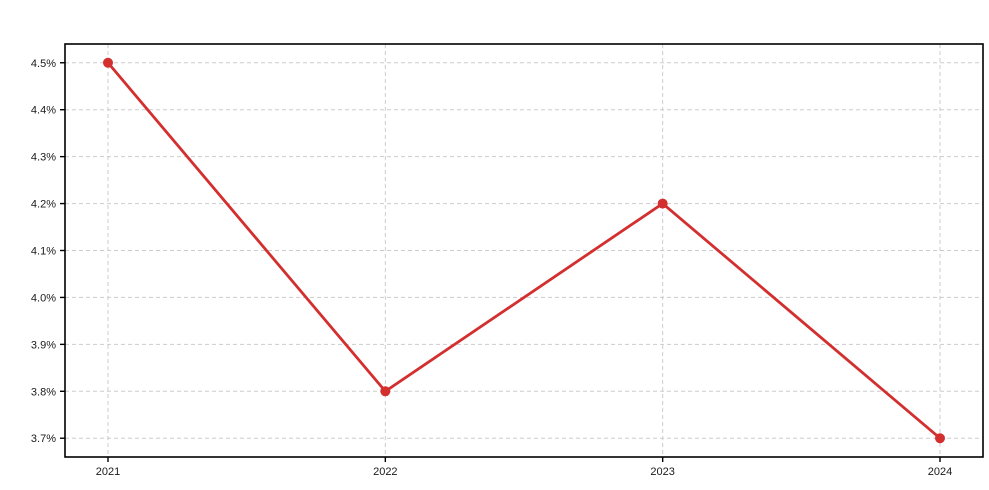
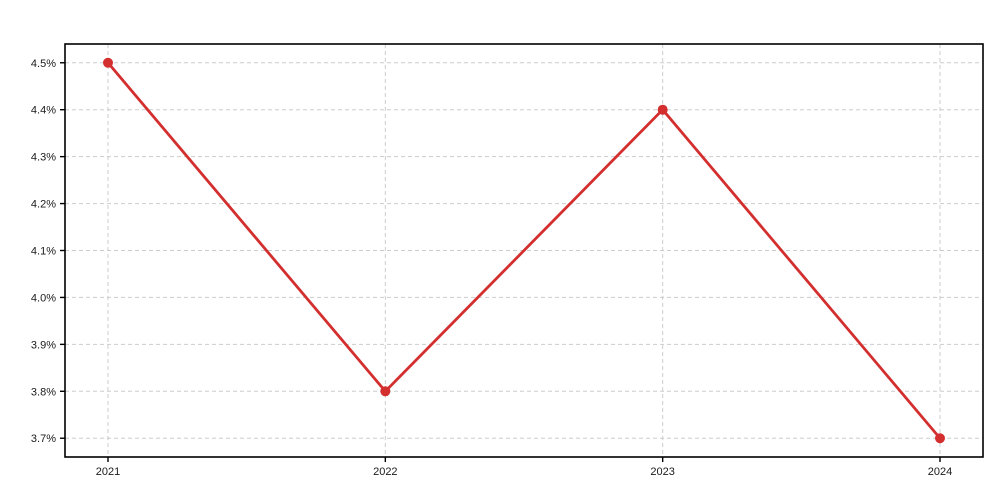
2023: 4.2% -> 4.4%
